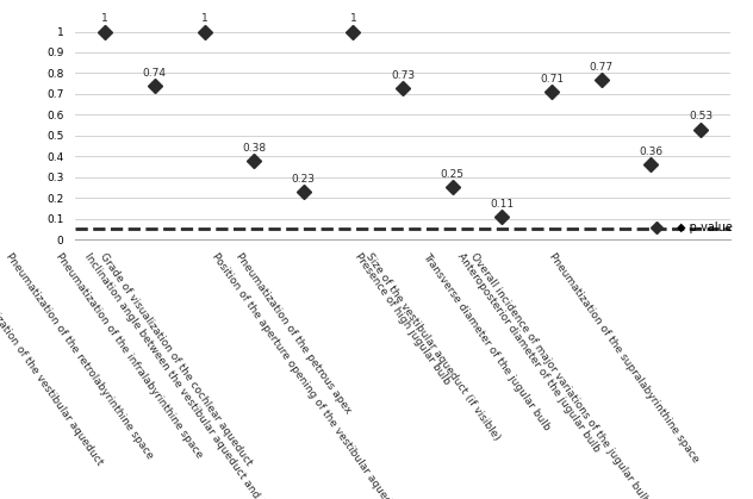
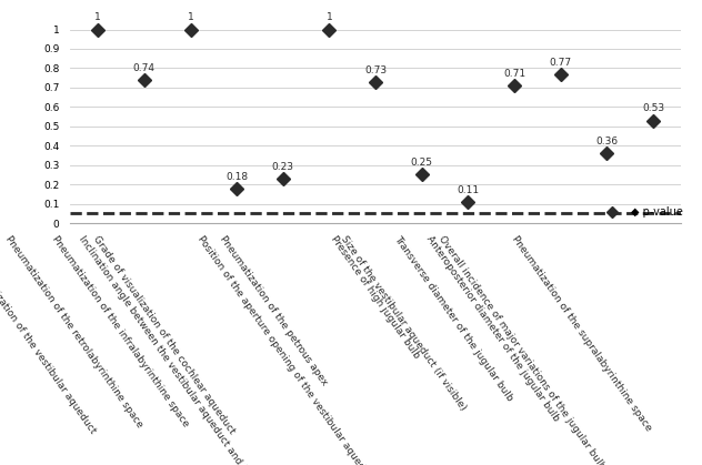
Grade of visualization of the cochlear aqueduct: 0.38 -> 0.18
